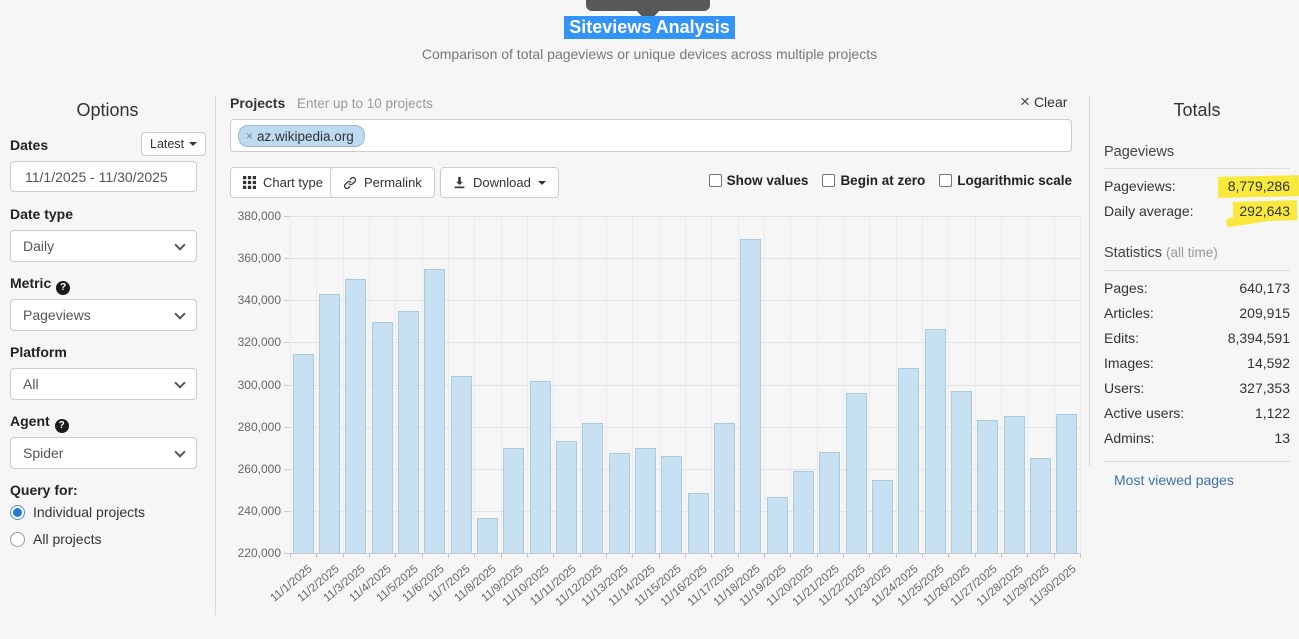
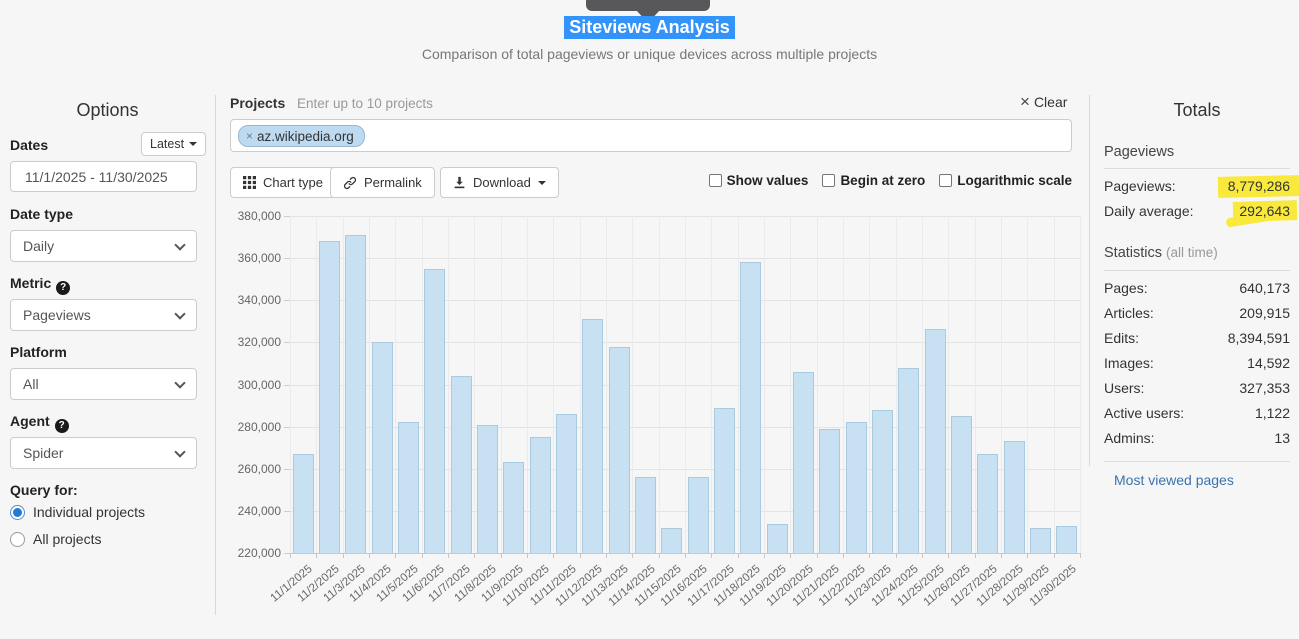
11/1/2025: 314000 -> 267000
11/2/2025: 343000 -> 368000
11/3/2025: 350000 -> 371000
11/4/2025: 330000 -> 320000
11/5/2025: 335000 -> 282000
11/8/2025: 236000 -> 281000
11/9/2025: 270000 -> 263000
11/10/2025: 302000 -> 275000
11/11/2025: 273000 -> 286000
11/12/2025: 282000 -> 331000
11/13/2025: 268000 -> 318000
11/14/2025: 270000 -> 256000
11/15/2025: 266000 -> 232000
11/16/2025: 248000 -> 256000
11/17/2025: 282000 -> 289000
11/18/2025: 369000 -> 358000
11/19/2025: 246000 -> 234000
11/20/2025: 259000 -> 306000
11/21/2025: 268000 -> 279000
11/22/2025: 296000 -> 282000
11/23/2025: 254000 -> 288000
11/26/2025: 297000 -> 285000
11/27/2025: 283000 -> 267000
11/28/2025: 285000 -> 273000
11/29/2025: 265000 -> 232000
11/30/2025: 286000 -> 233000
